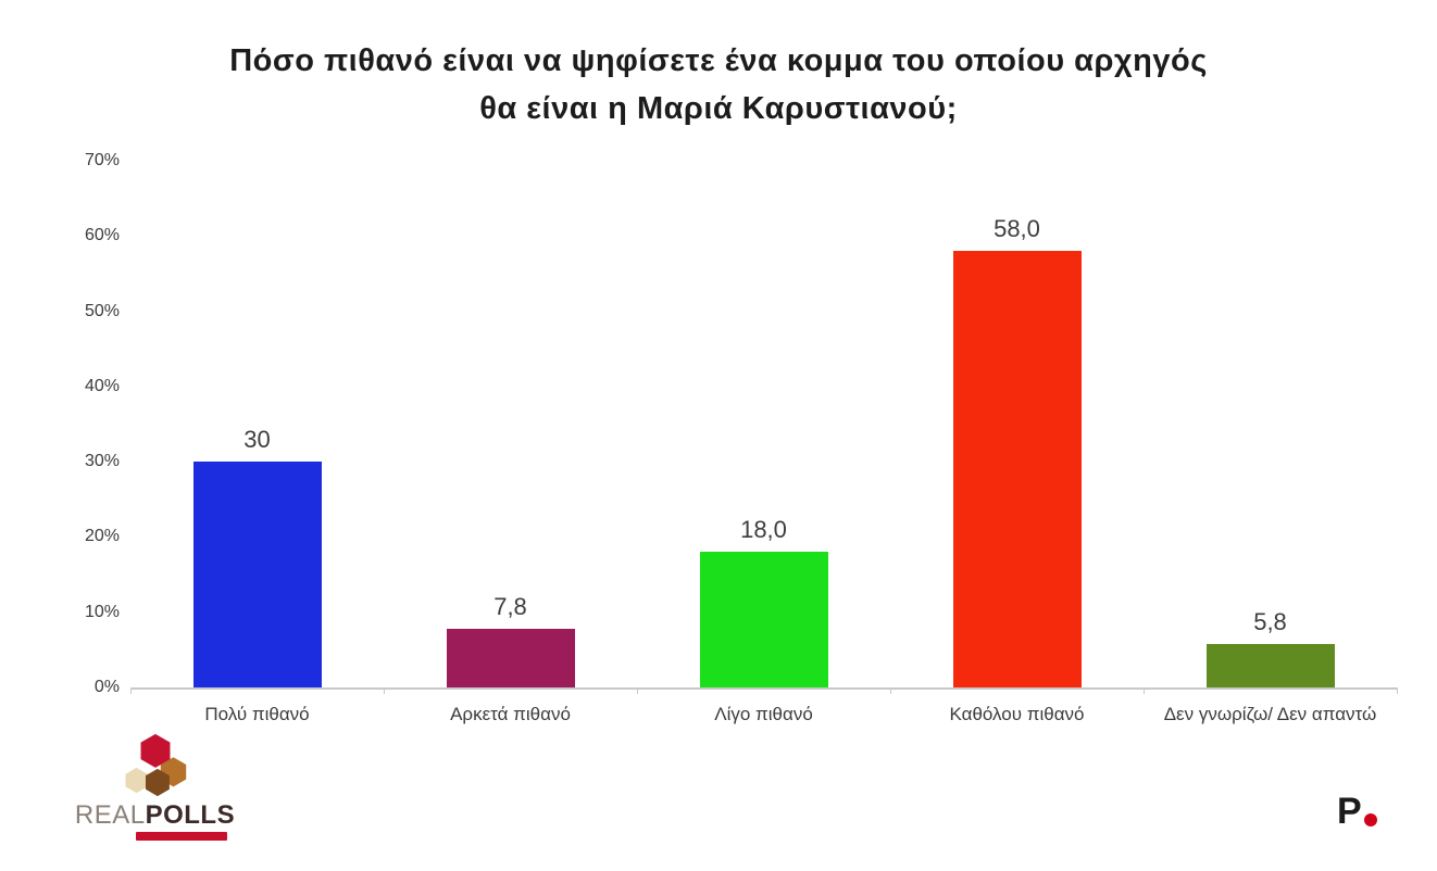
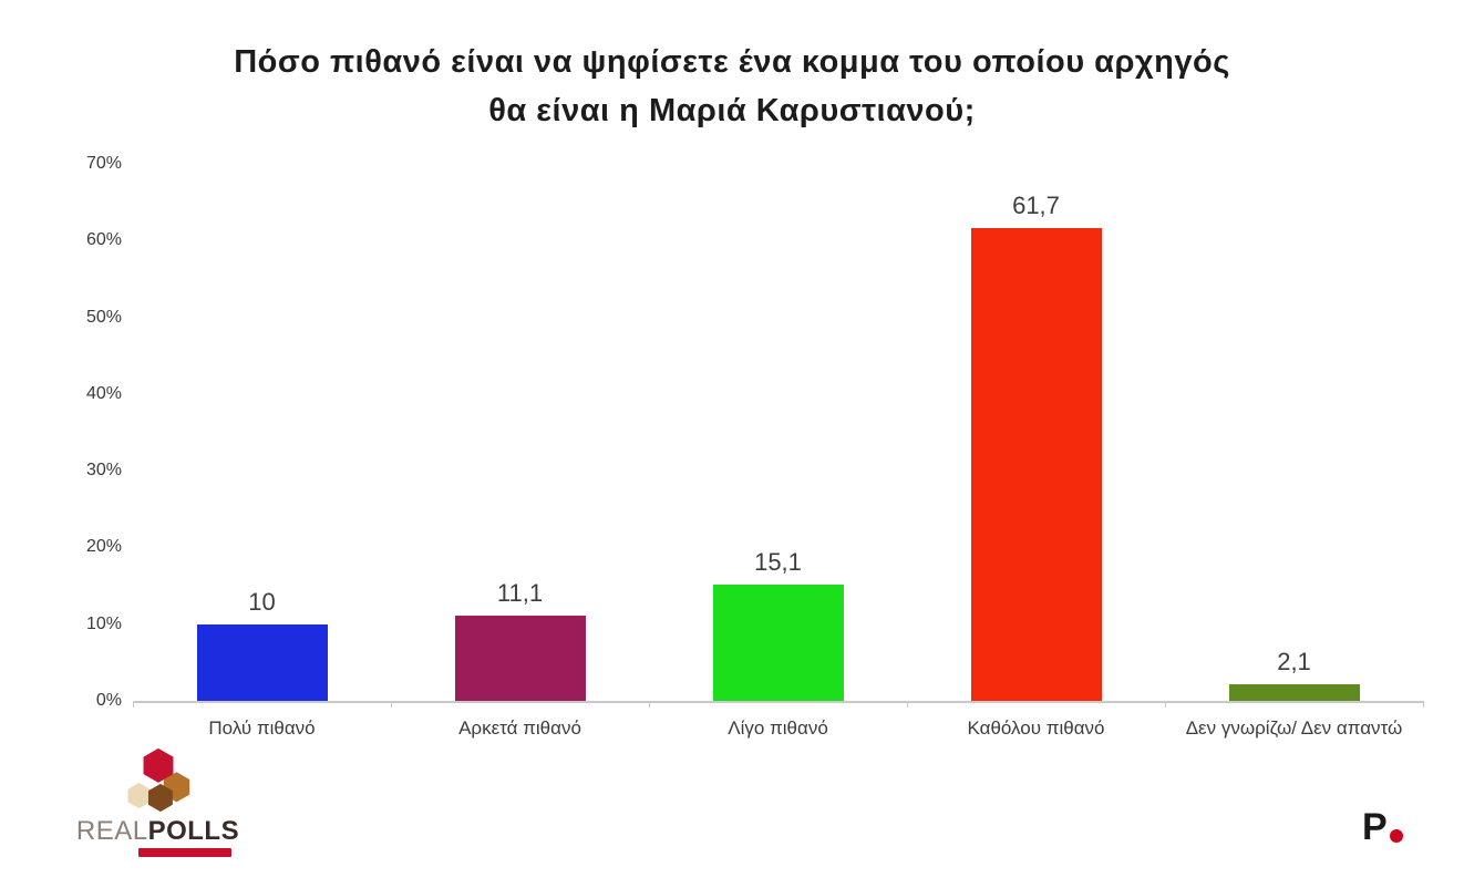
Πολύ πιθανό: 30 -> 10
Αρκετά πιθανό: 7,8 -> 11,1
Λίγο πιθανό: 18,0 -> 15,1
Καθόλου πιθανό: 58,0 -> 61,7
Δεν γνωρίζω/ Δεν απαντώ: 5,8 -> 2,1
